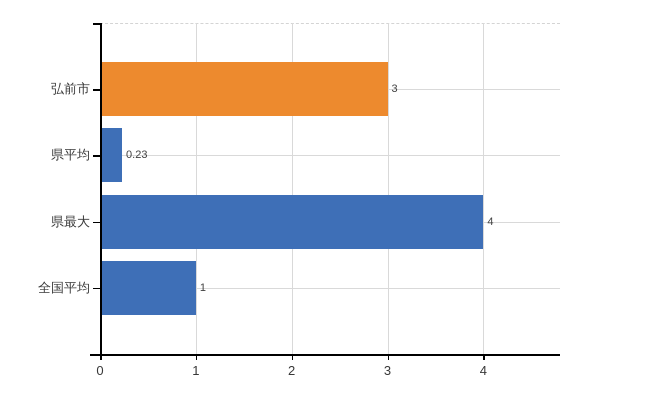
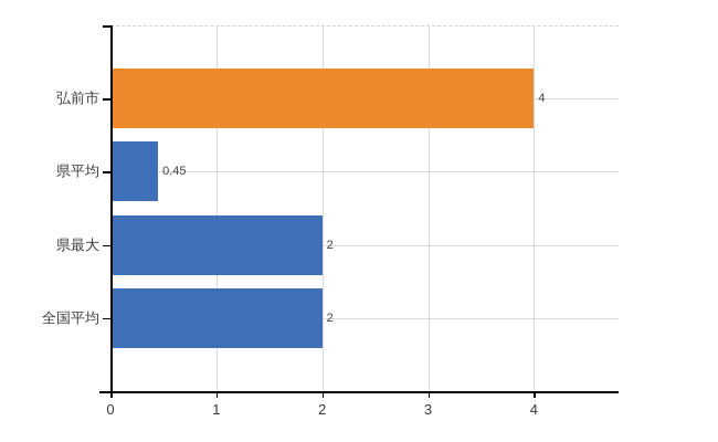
弘前市: 3 -> 4
県平均: 0.23 -> 0.45
県最大: 4 -> 2
全国平均: 1 -> 2
